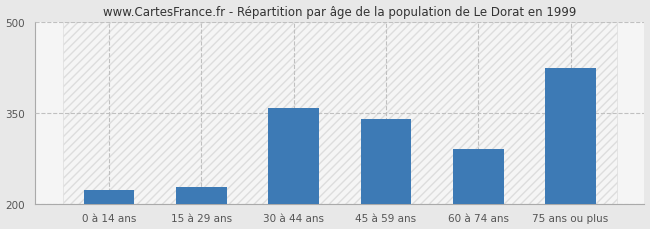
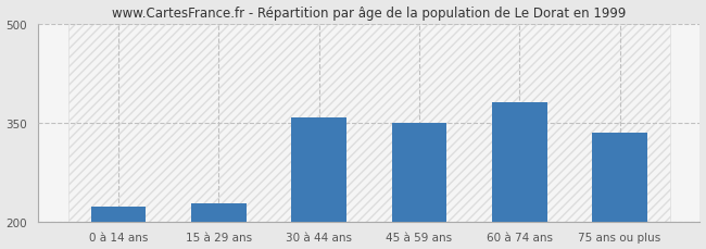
45 à 59 ans: 340 -> 350
60 à 74 ans: 290 -> 381
75 ans ou plus: 424 -> 334
